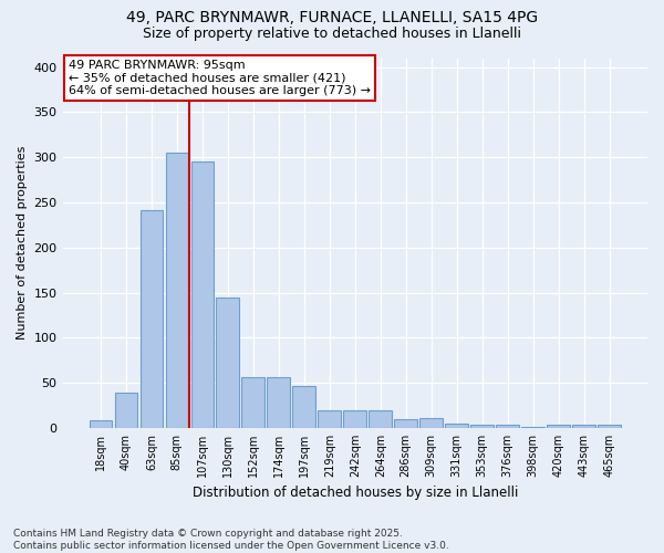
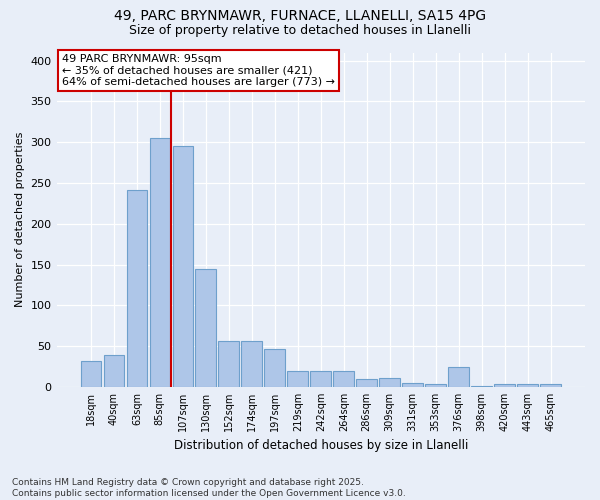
18sqm: 8 -> 32
376sqm: 4 -> 24
